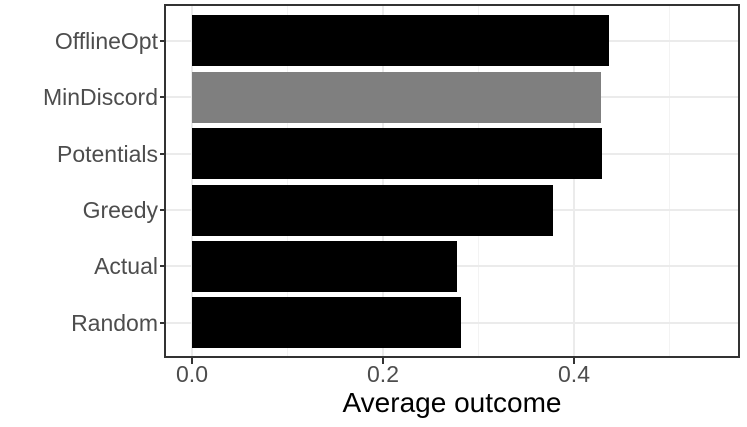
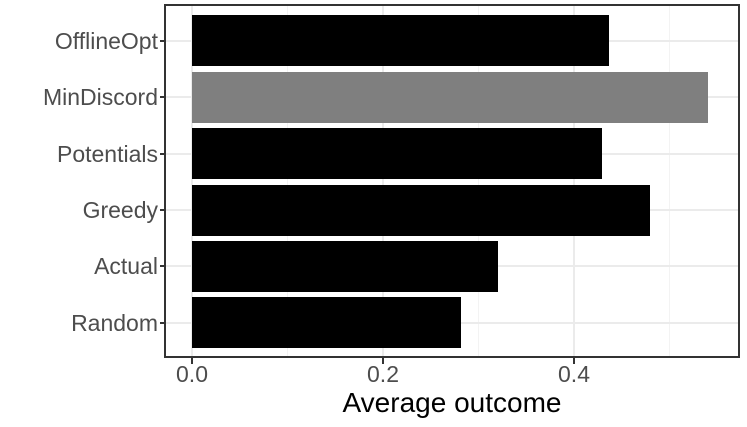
MinDiscord: 0.43 -> 0.54
Greedy: 0.38 -> 0.48
Actual: 0.28 -> 0.32
